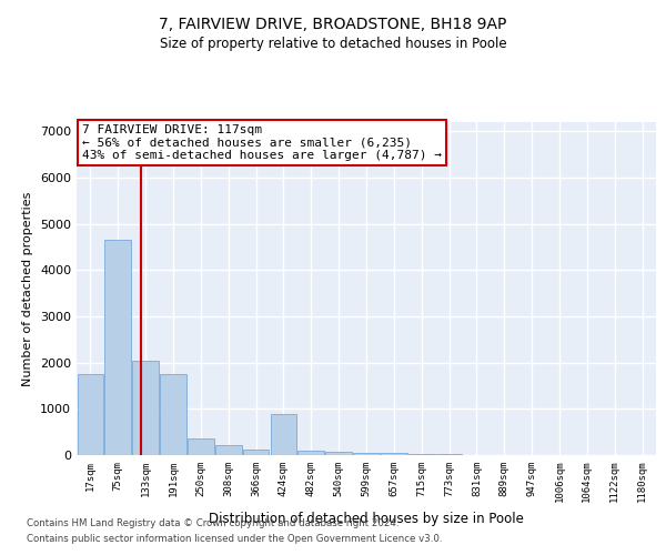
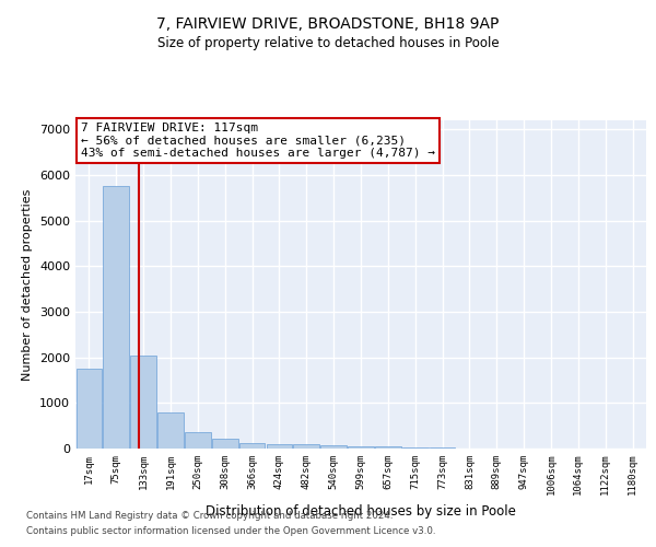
75sqm: 4650 -> 5750
191sqm: 1750 -> 800
424sqm: 900 -> 100
